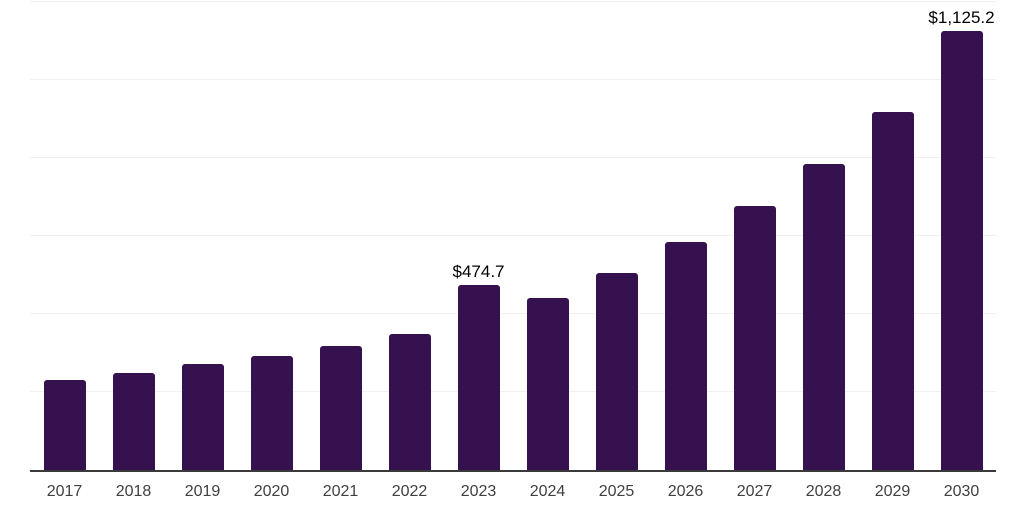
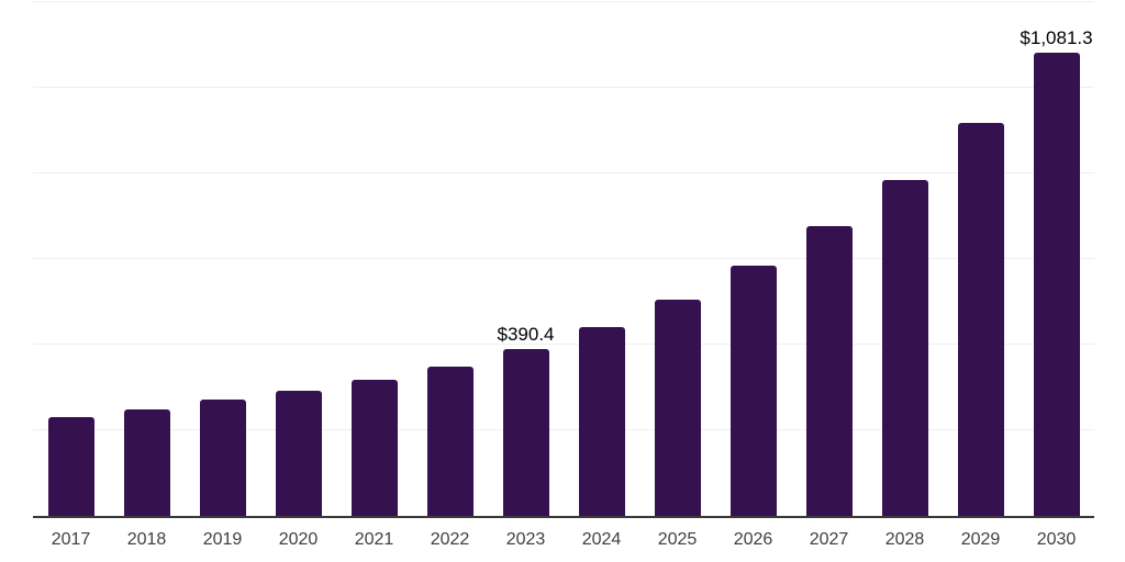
2023: $474.7 -> $390.4
2030: $1,125.2 -> $1,081.3
